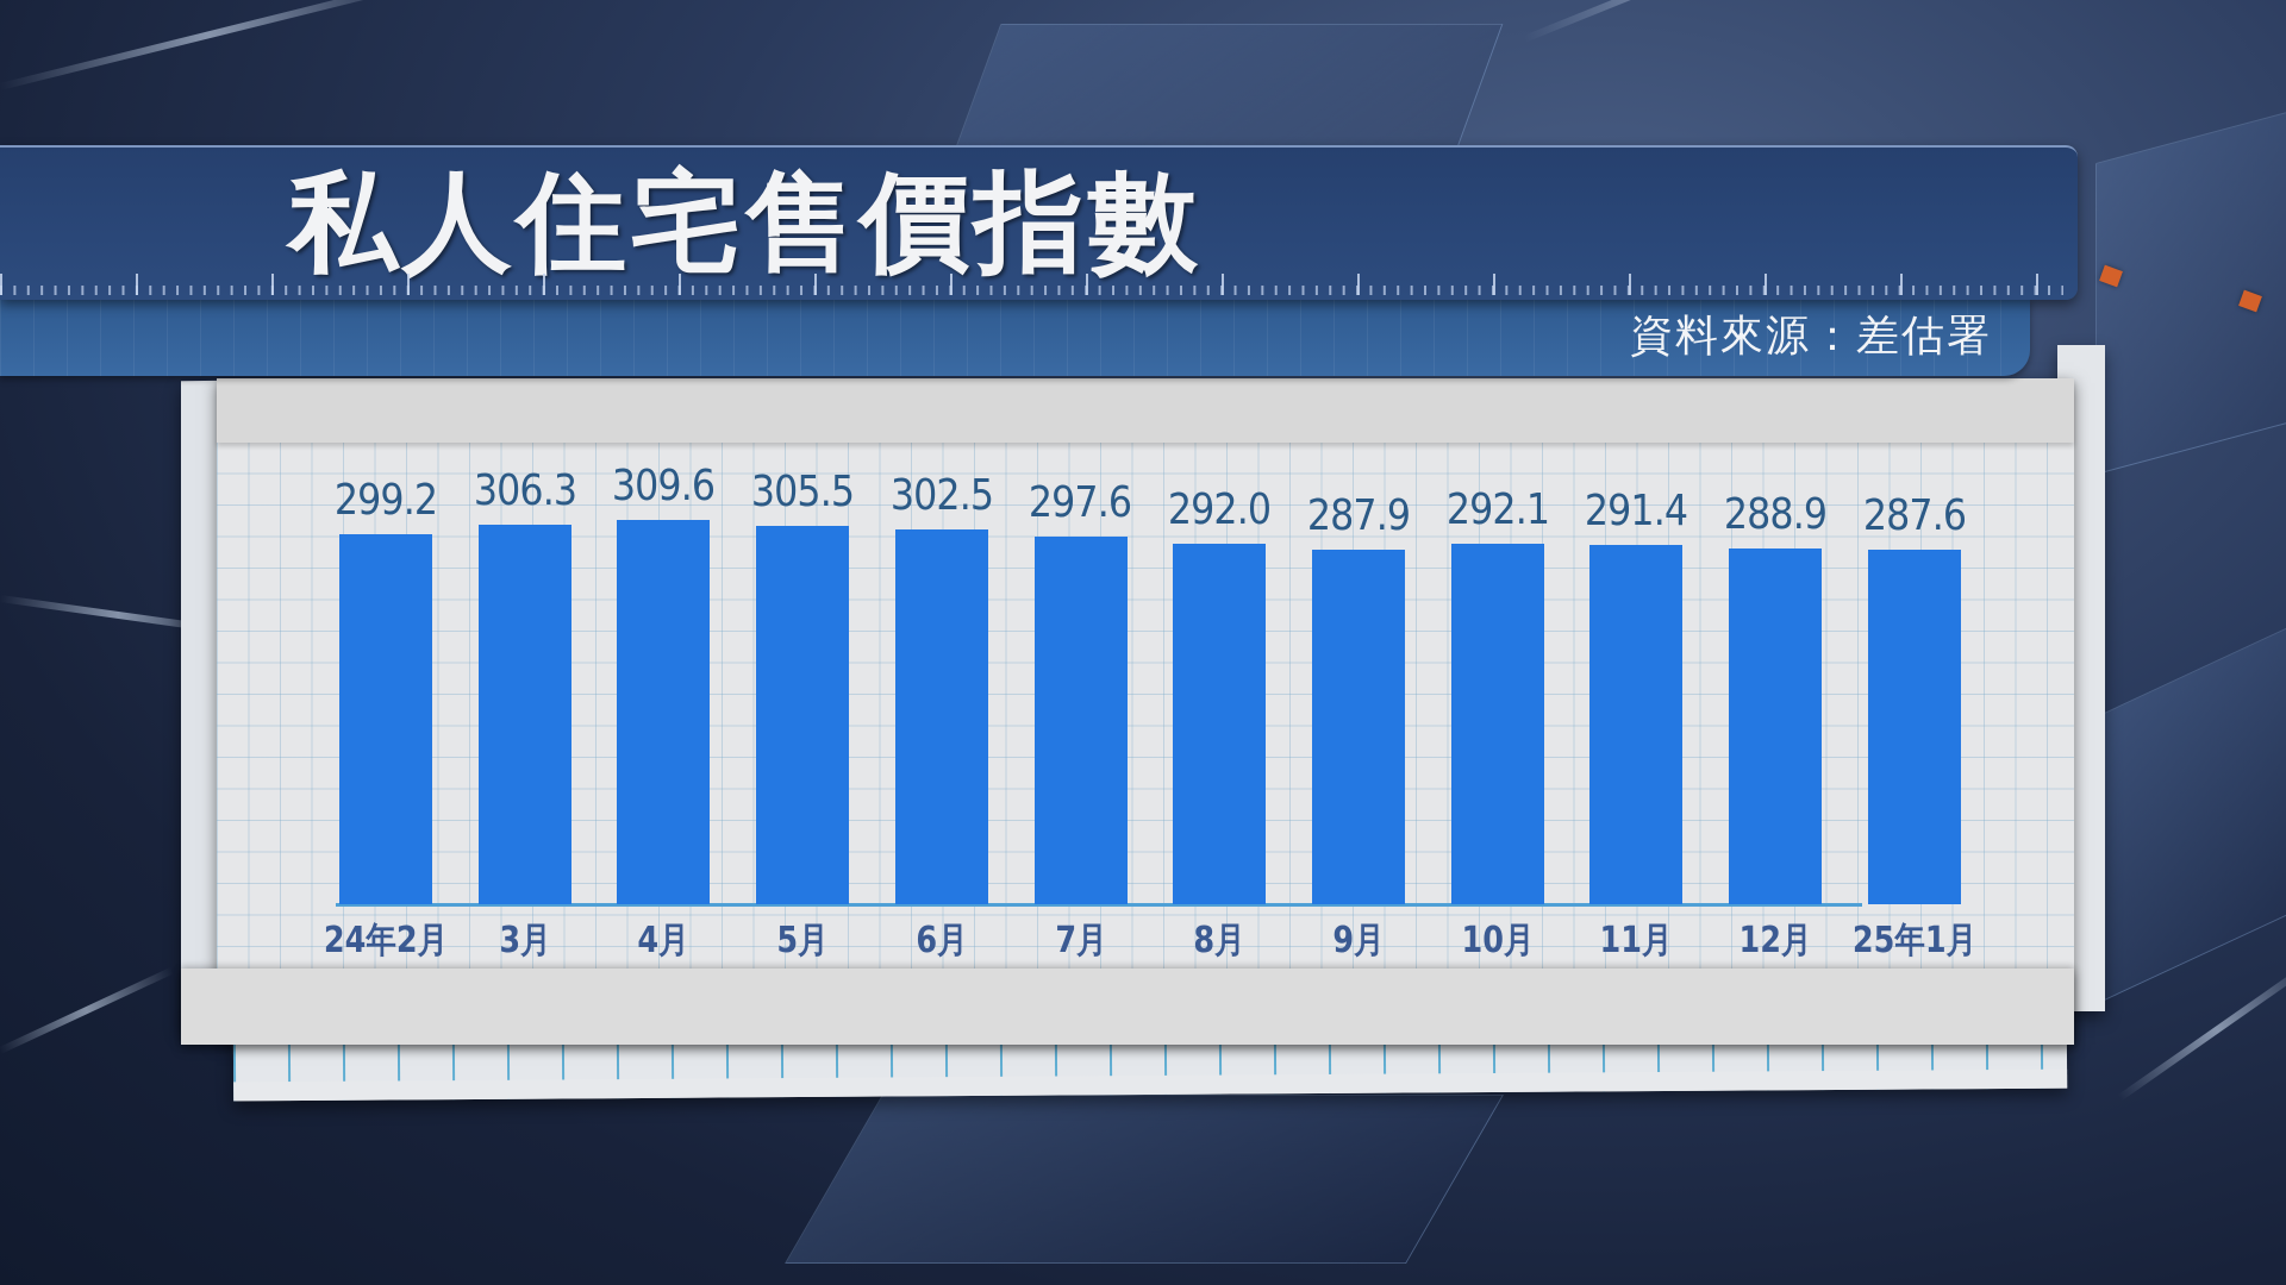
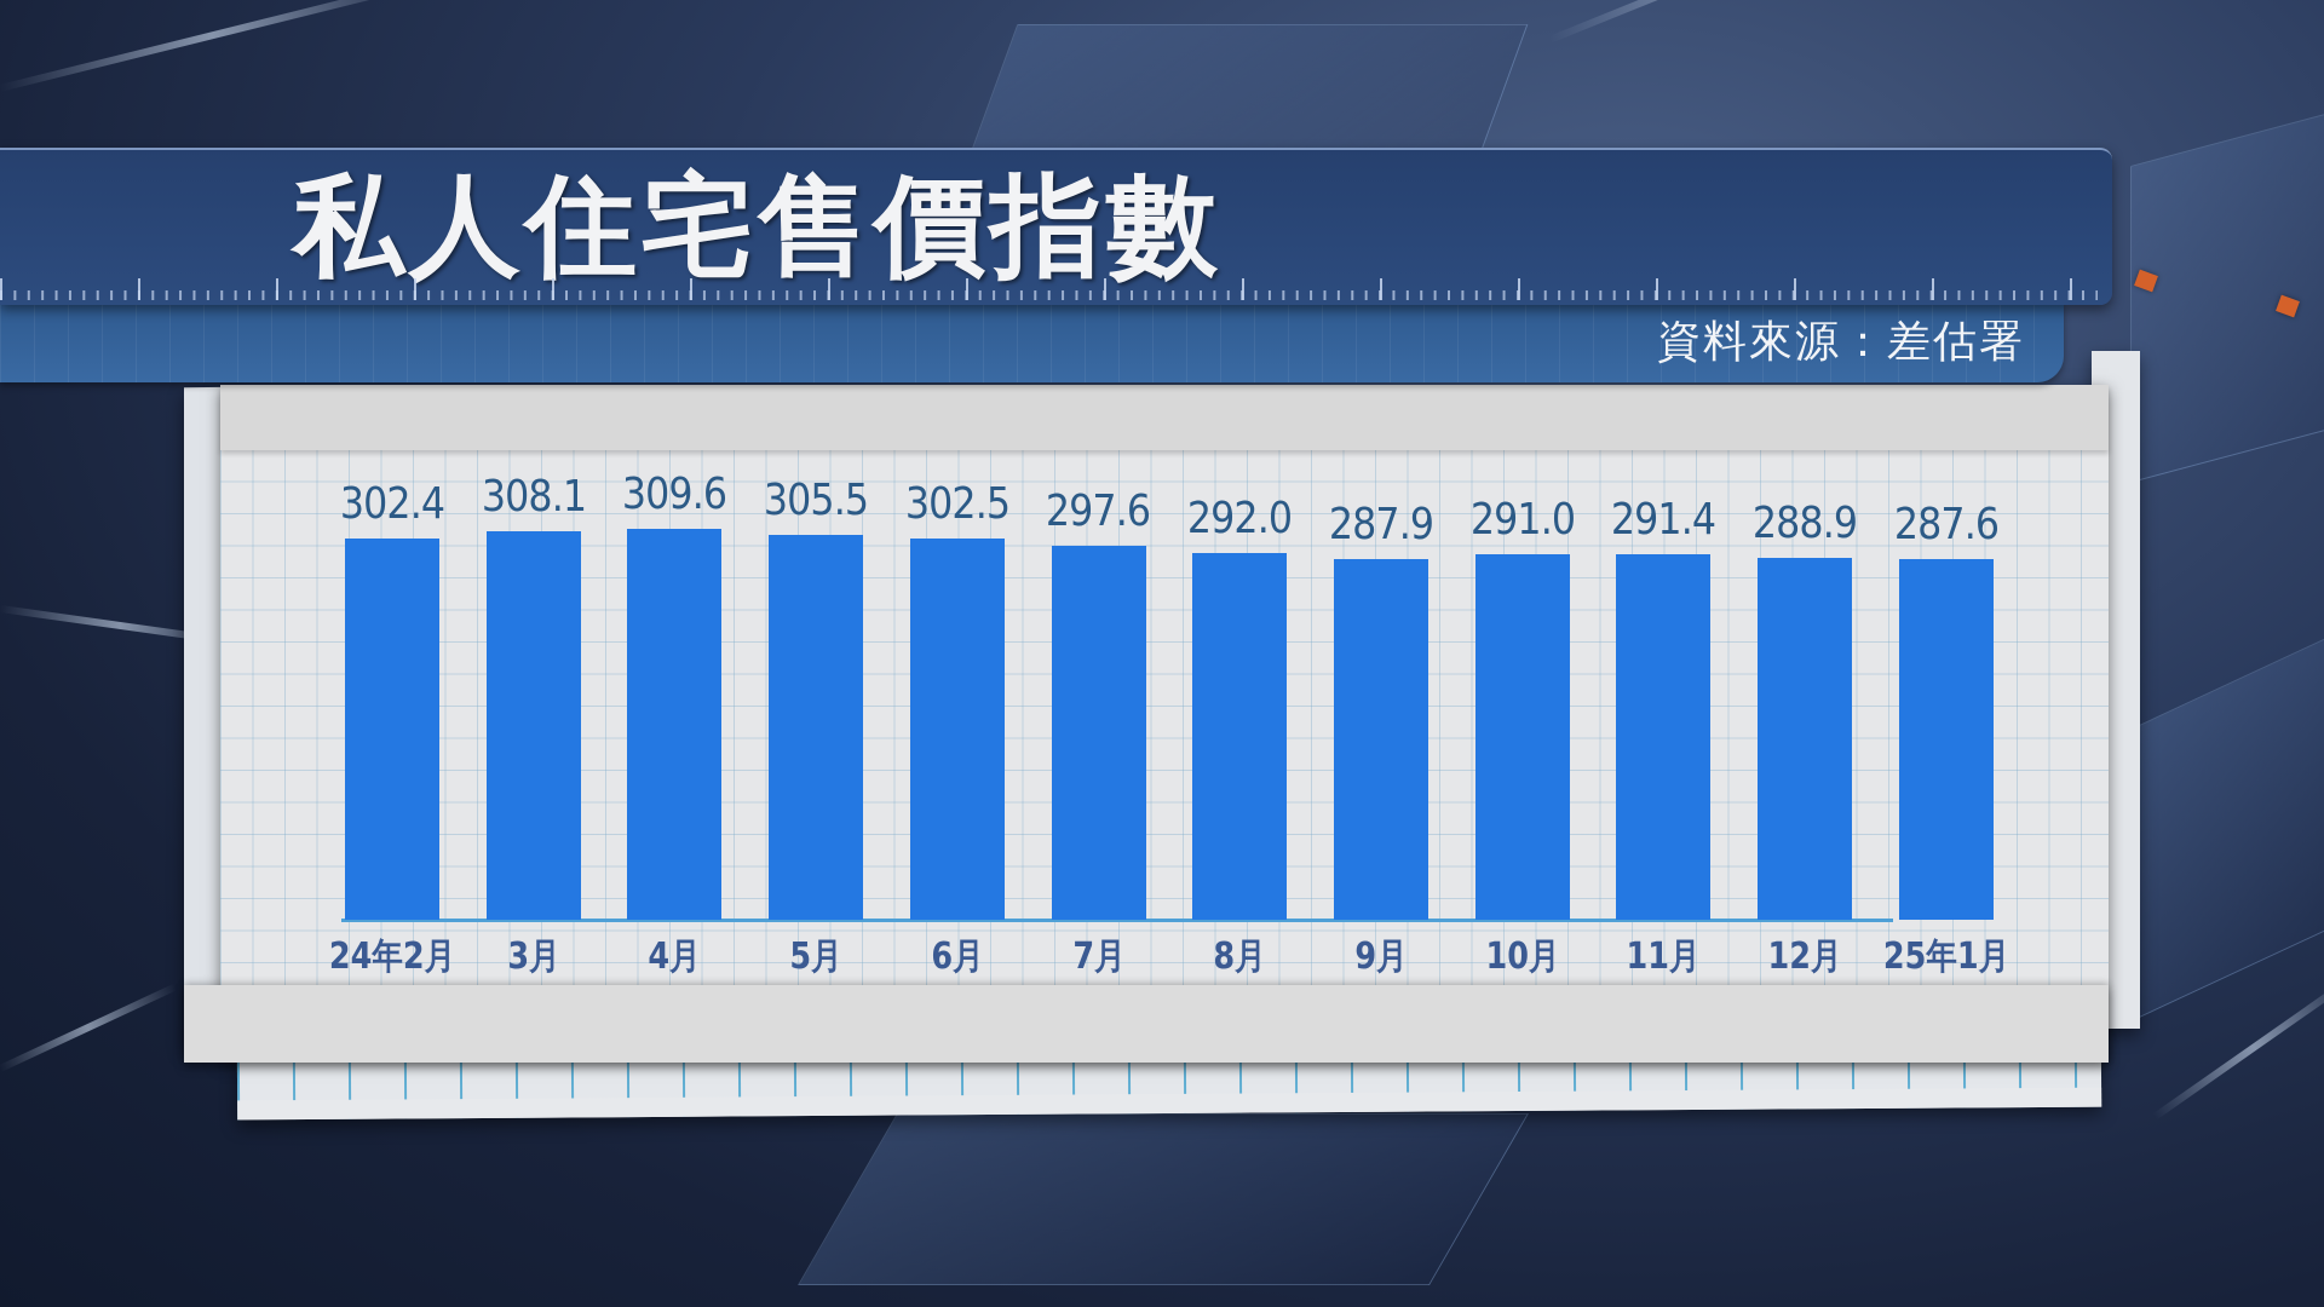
24年2月: 299.2 -> 302.4
3月: 306.3 -> 308.1
10月: 292.1 -> 291.0
